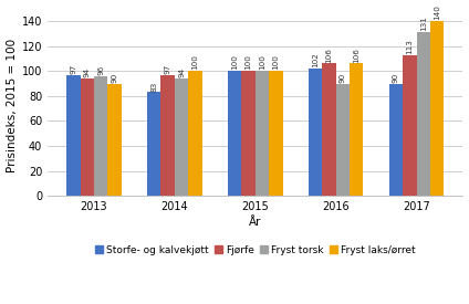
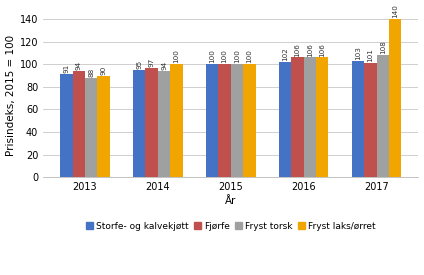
Storfe- og kalvekjøtt/2013: 97 -> 91
Fryst torsk/2013: 96 -> 88
Storfe- og kalvekjøtt/2014: 83 -> 95
Fryst torsk/2016: 90 -> 106
Storfe- og kalvekjøtt/2017: 90 -> 103
Fjørfe/2017: 113 -> 101
Fryst torsk/2017: 131 -> 108
